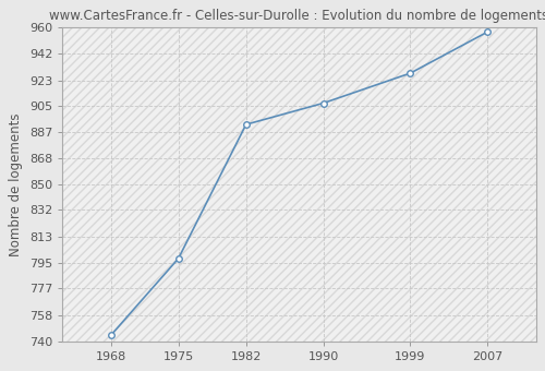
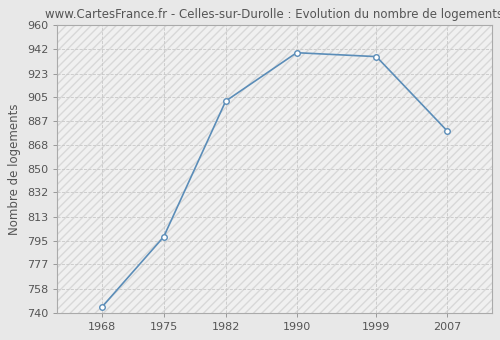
1982: 892 -> 902
1990: 907 -> 939
1999: 928 -> 936
2007: 957 -> 879
